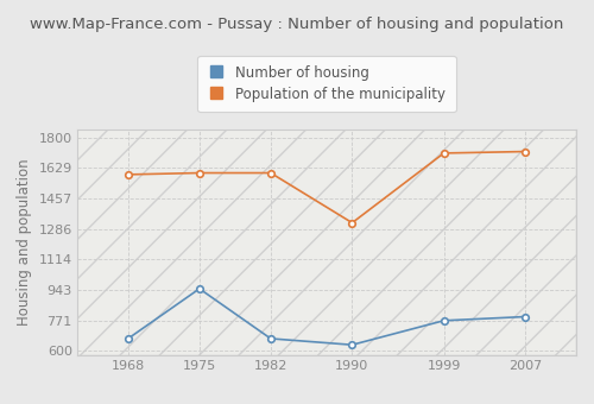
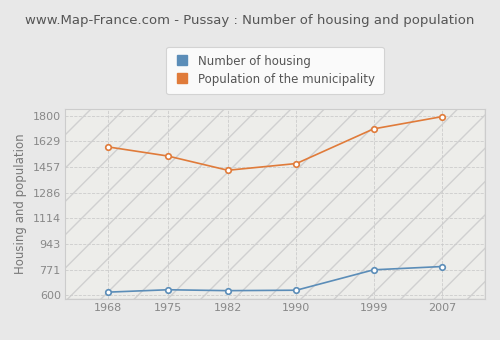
Number of housing/1968: 670 -> 620
Number of housing/1975: 950 -> 640
Population of the municipality/1975: 1600 -> 1530
Number of housing/1982: 670 -> 630
Population of the municipality/1982: 1600 -> 1440
Population of the municipality/1990: 1320 -> 1480
Population of the municipality/2007: 1720 -> 1790
